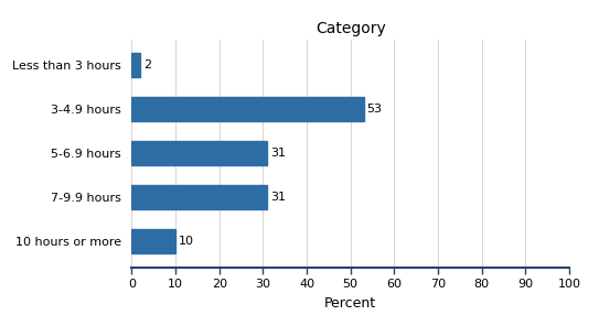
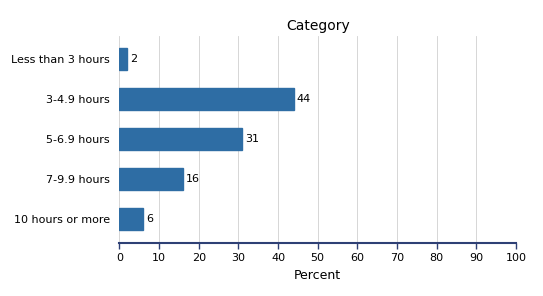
3-4.9 hours: 53 -> 44
7-9.9 hours: 31 -> 16
10 hours or more: 10 -> 6
